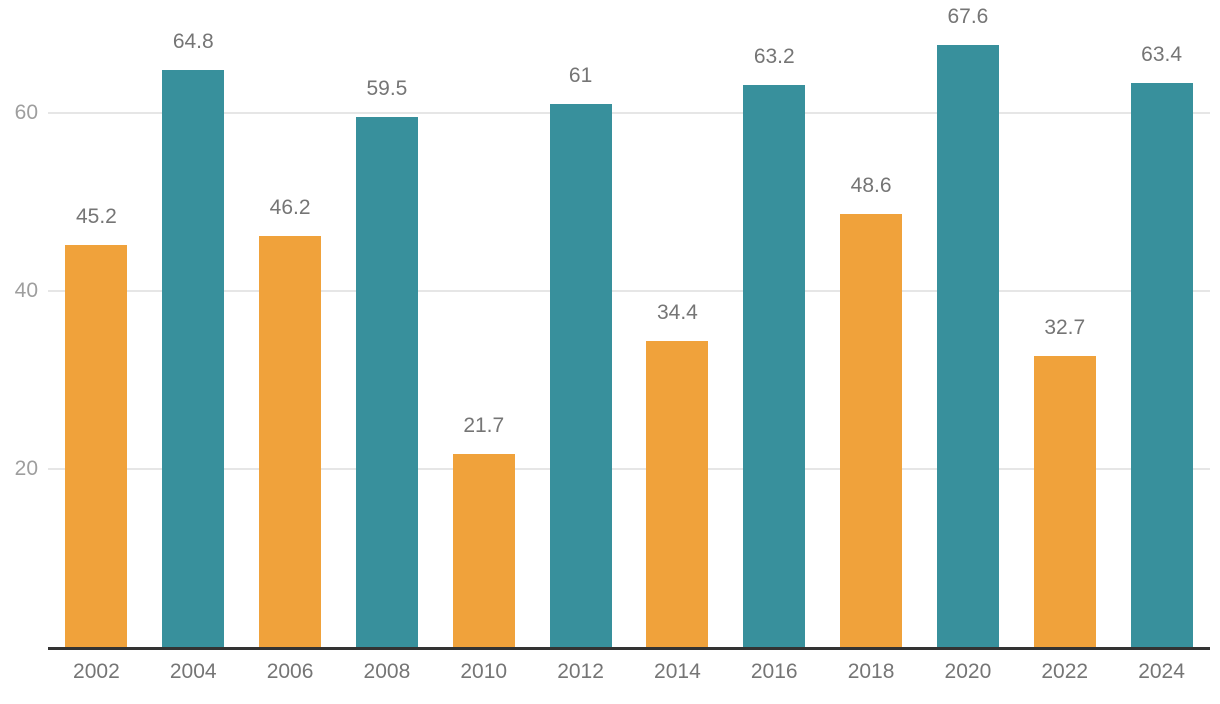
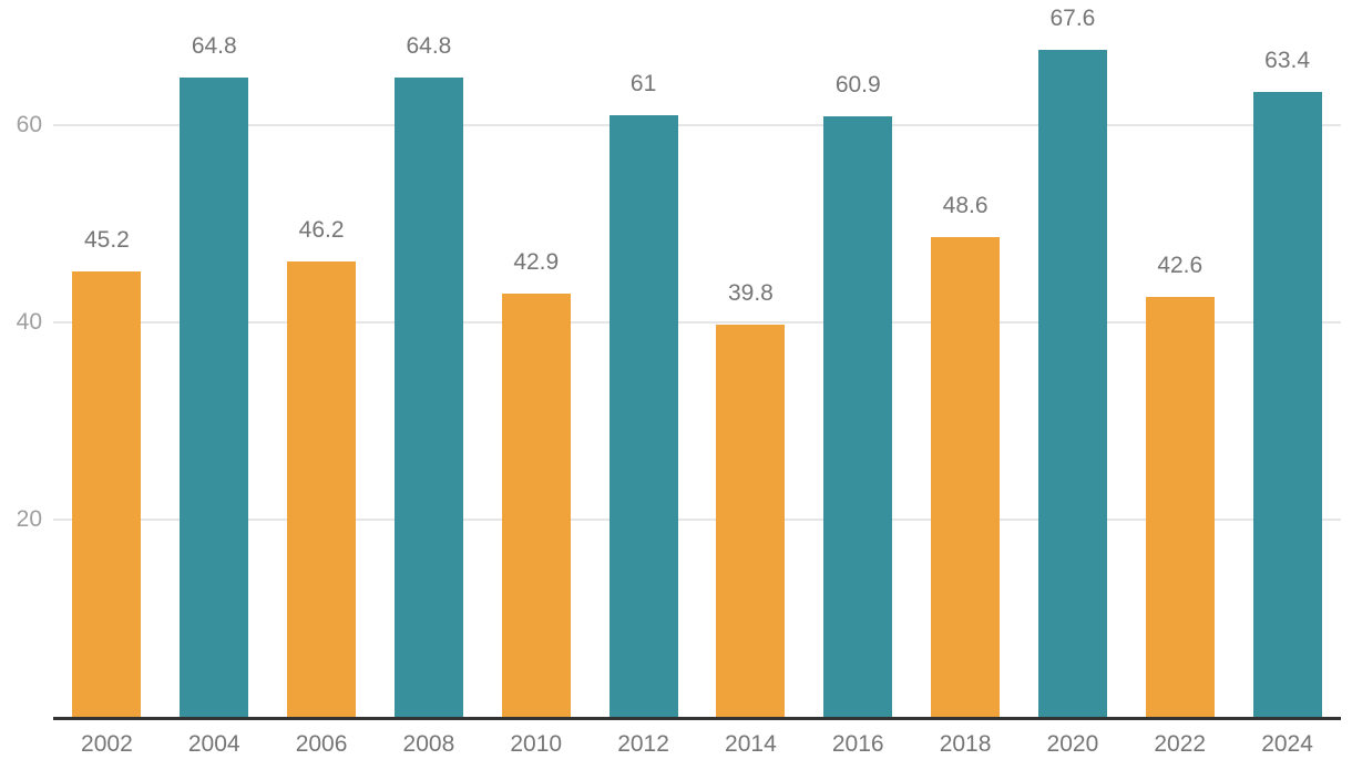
2008: 59.5 -> 64.8
2010: 21.7 -> 42.9
2014: 34.4 -> 39.8
2016: 63.2 -> 60.9
2022: 32.7 -> 42.6
